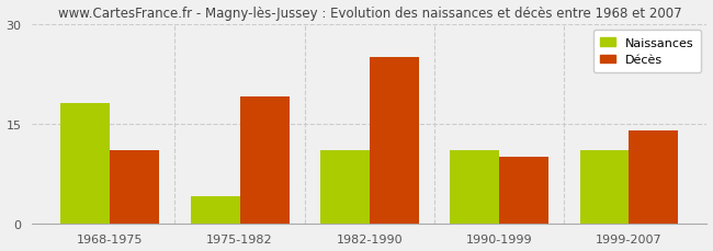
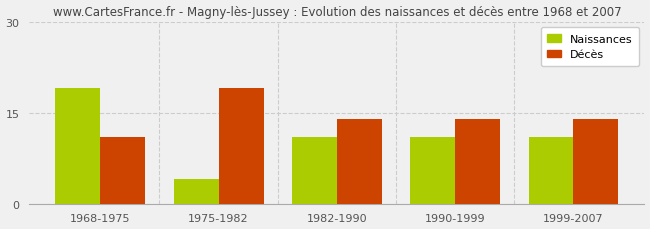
Naissances/1968-1975: 18 -> 19
Décès/1982-1990: 25 -> 14
Décès/1990-1999: 10 -> 14
